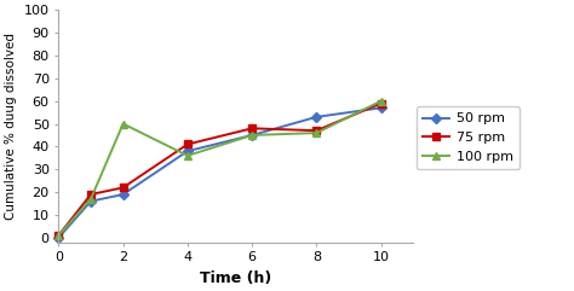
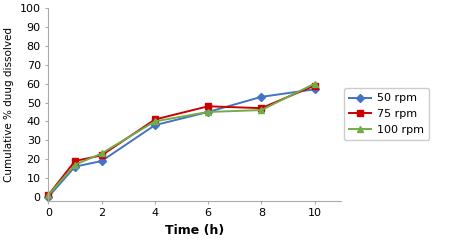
100 rpm/2: 50 -> 23
100 rpm/4: 36 -> 40
